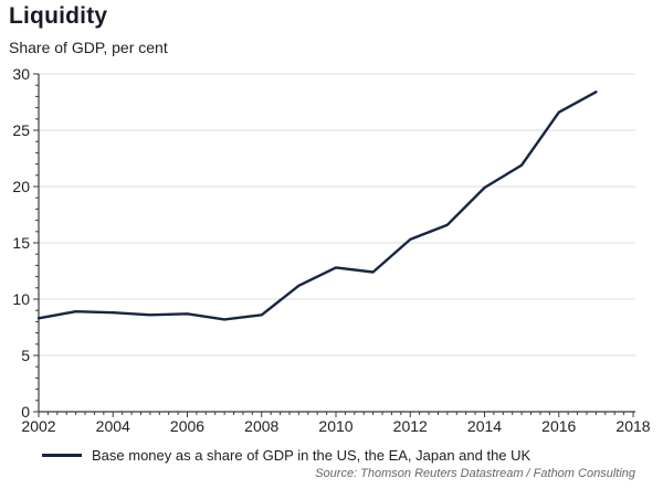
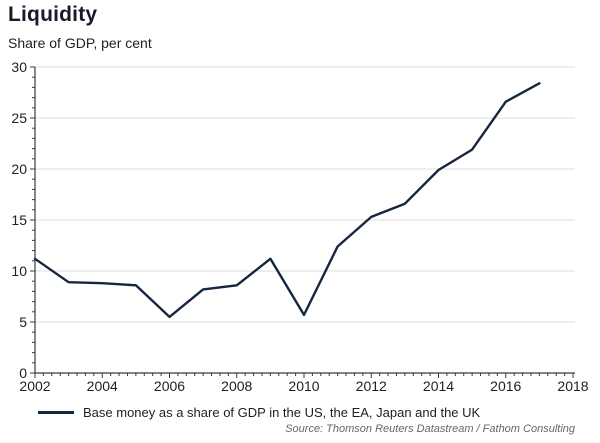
2002: 8.3 -> 11.2
2006: 8.7 -> 5.5
2010: 12.8 -> 5.7
